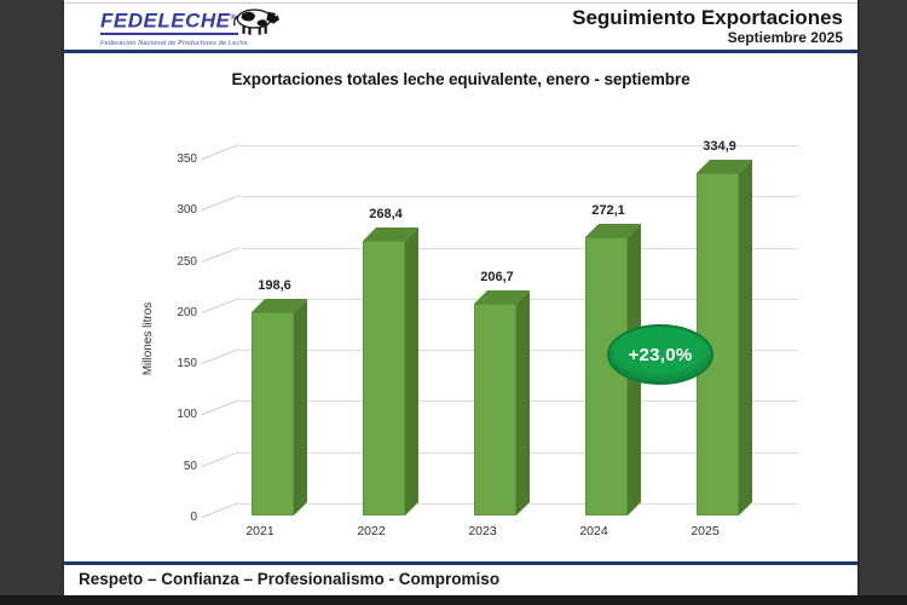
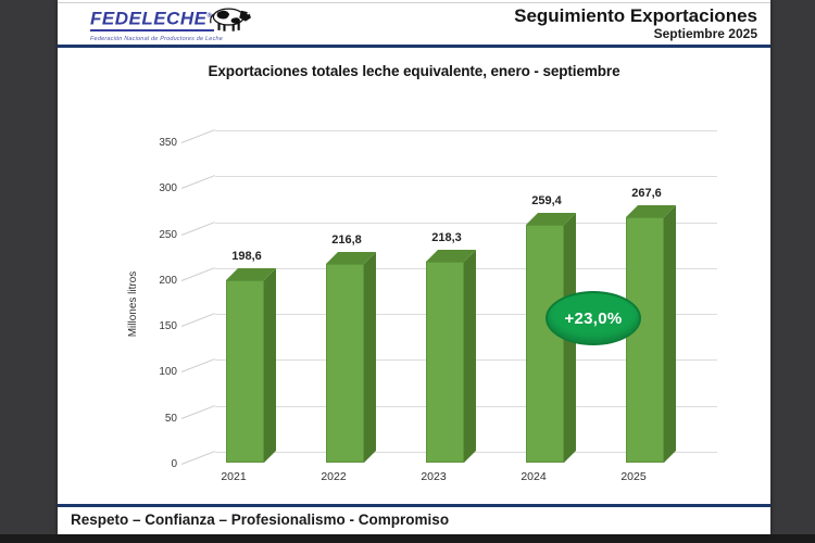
2022: 268,4 -> 216,8
2023: 206,7 -> 218,3
2024: 272,1 -> 259,4
2025: 334,9 -> 267,6
